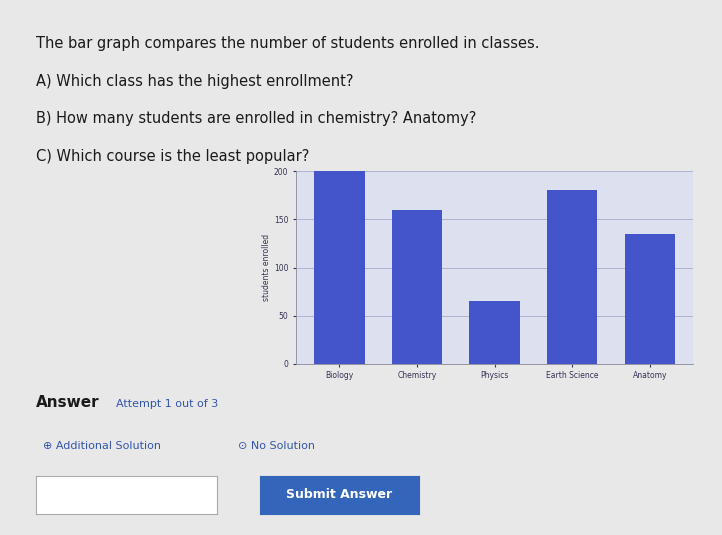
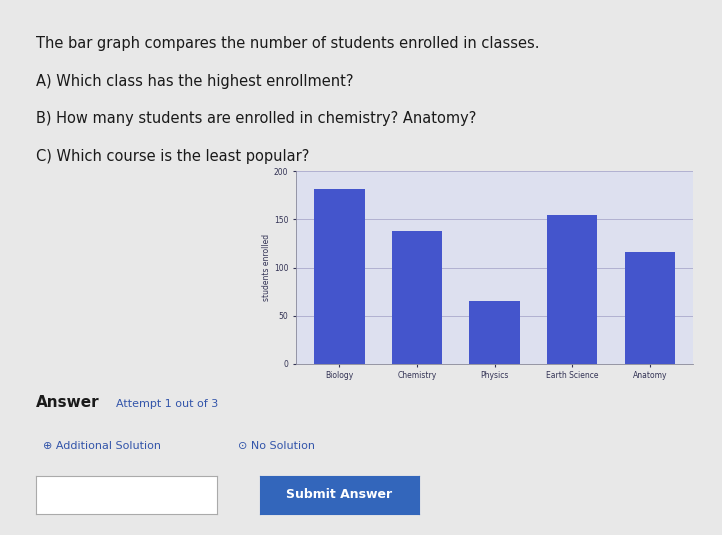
Biology: 200 -> 182
Chemistry: 160 -> 138
Earth Science: 180 -> 154
Anatomy: 135 -> 116
